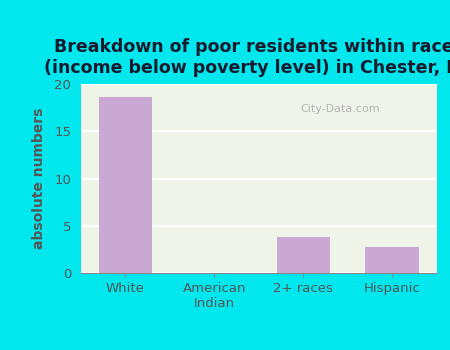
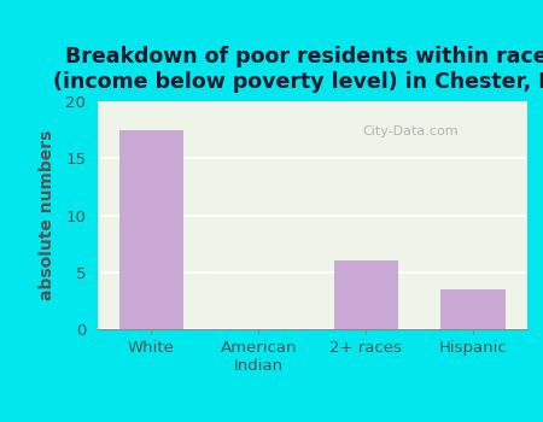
White: 18.6 -> 17.5
2+ races: 3.8 -> 6.0
Hispanic: 2.8 -> 3.5
